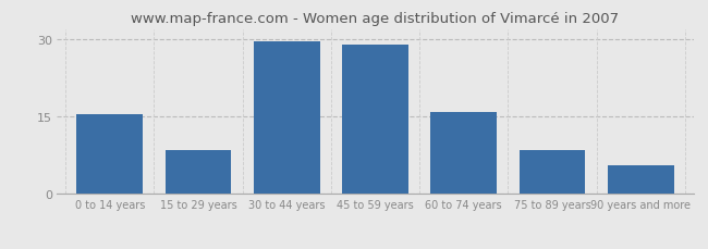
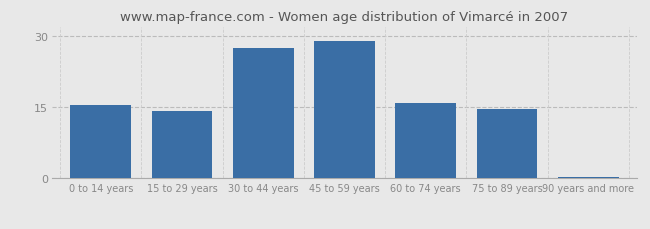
15 to 29 years: 8.5 -> 14.3
30 to 44 years: 29.5 -> 27.5
75 to 89 years: 8.5 -> 14.7
90 years and more: 5.5 -> 0.4
